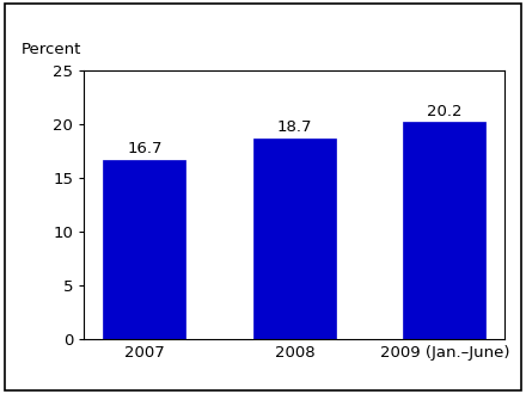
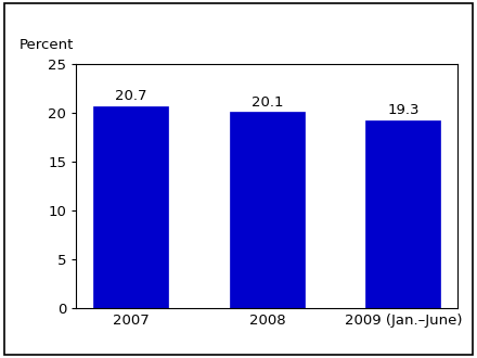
2007: 16.7 -> 20.7
2008: 18.7 -> 20.1
2009 (Jan.–June): 20.2 -> 19.3
